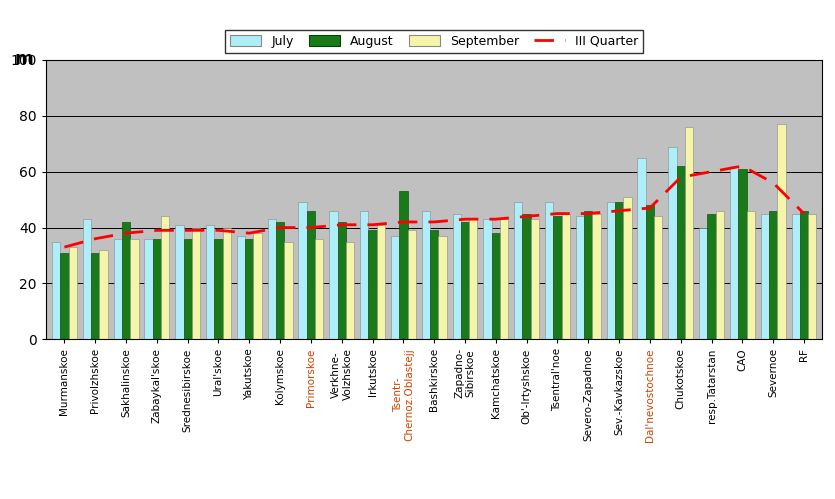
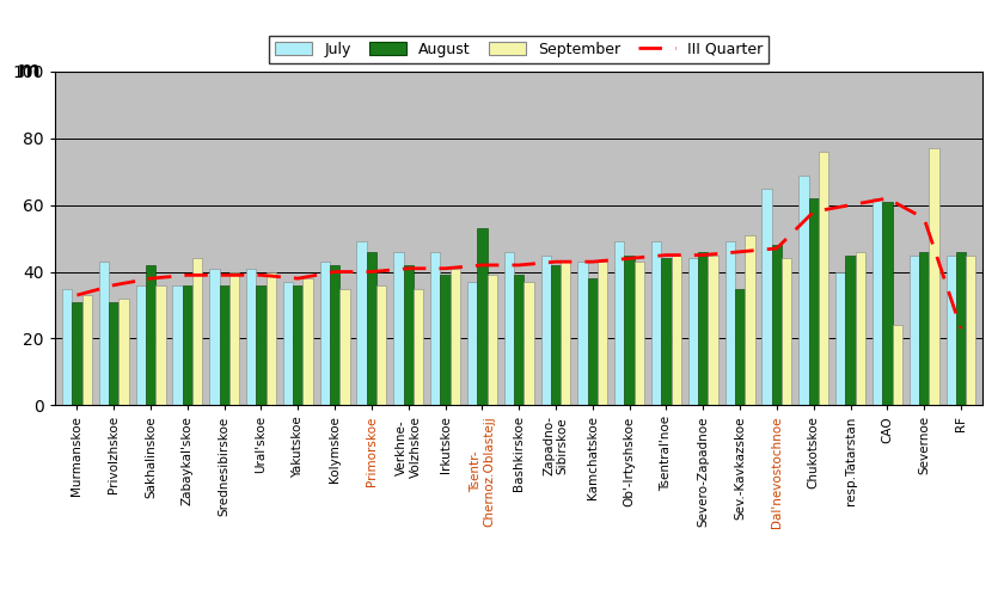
August/Sev.-Kavkazskoe: 49 -> 35
September/CAO: 46 -> 24
III Quarter/RF: 45 -> 23
